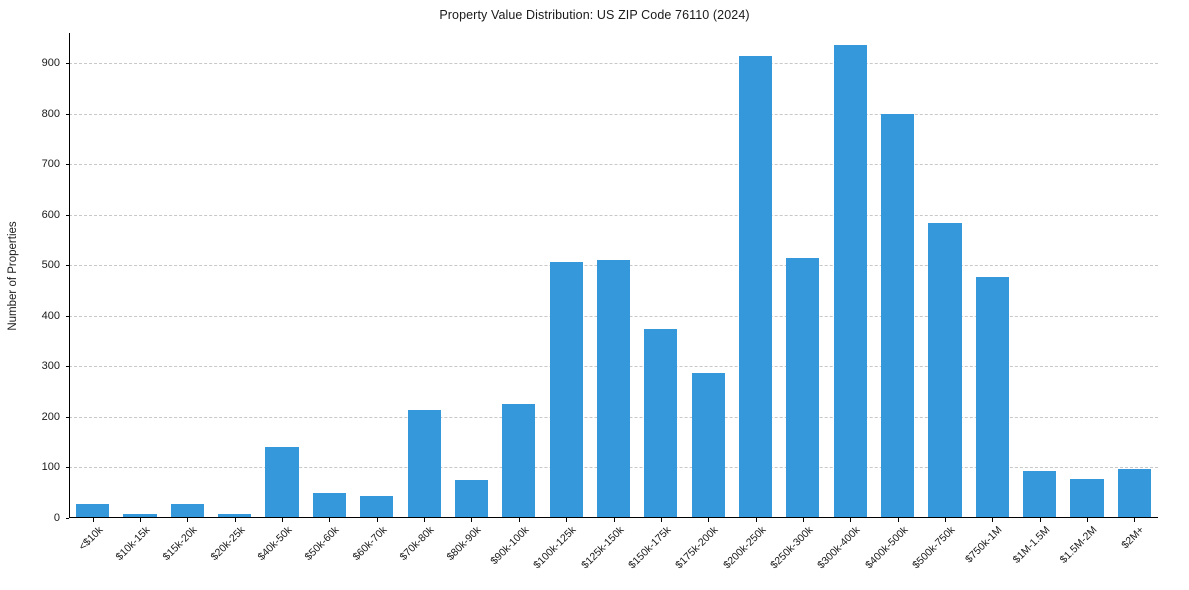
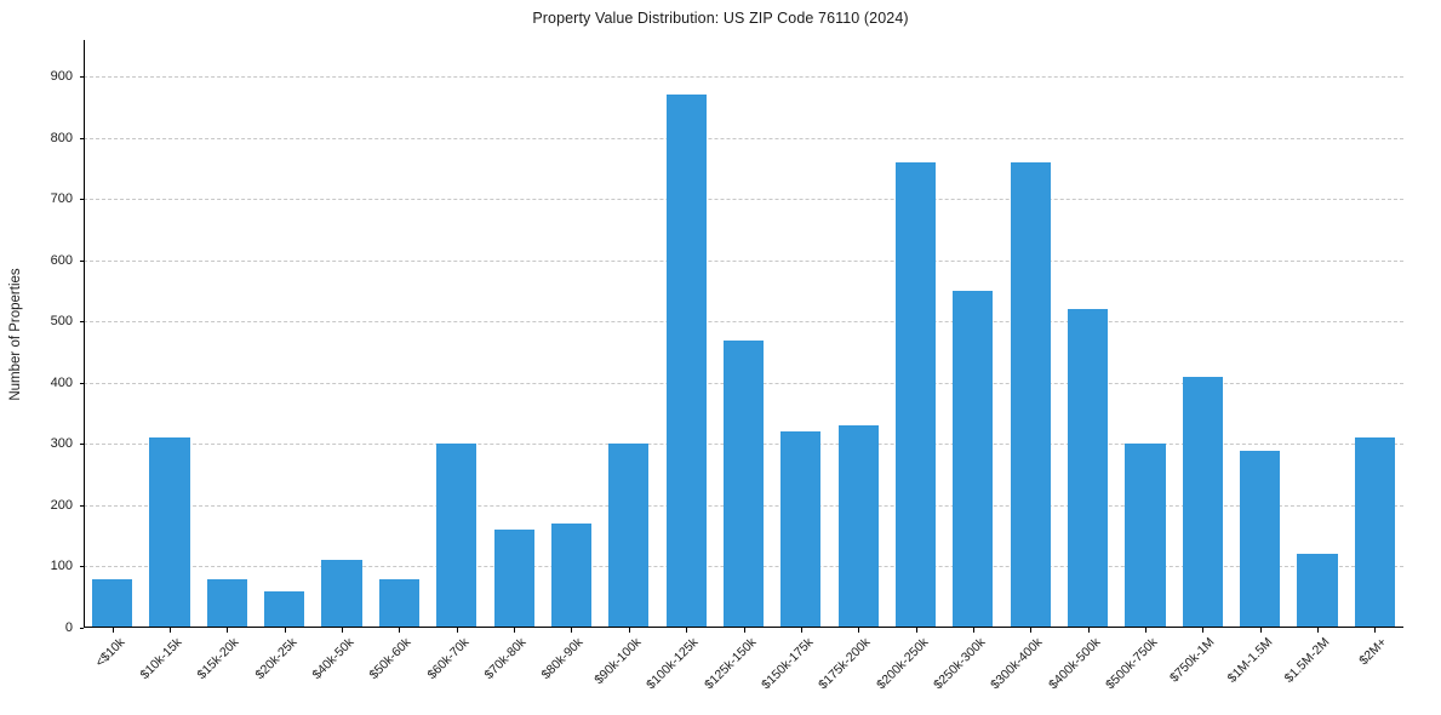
<$10k: 30 -> 80
$10k-15k: 10 -> 310
$15k-20k: 30 -> 80
$20k-25k: 10 -> 60
$40k-50k: 140 -> 110
$50k-60k: 50 -> 80
$60k-70k: 40 -> 300
$70k-80k: 210 -> 160
$80k-90k: 80 -> 170
$90k-100k: 220 -> 300
$100k-125k: 510 -> 870
$125k-150k: 510 -> 470
$150k-175k: 370 -> 320
$175k-200k: 290 -> 330
$200k-250k: 920 -> 760
$250k-300k: 510 -> 550
$300k-400k: 940 -> 760
$400k-500k: 800 -> 520
$500k-750k: 580 -> 300
$750k-1M: 480 -> 410
$1M-1.5M: 90 -> 290
$1.5M-2M: 80 -> 120
$2M+: 100 -> 310
